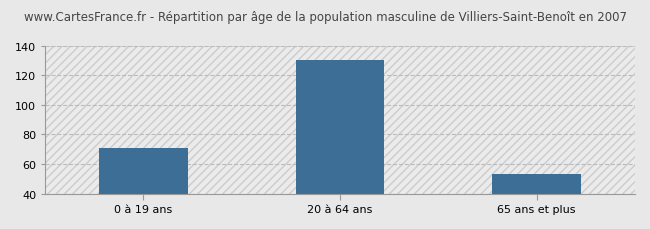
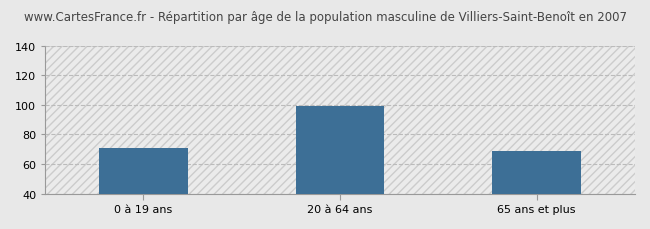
20 à 64 ans: 130 -> 99
65 ans et plus: 53 -> 69
